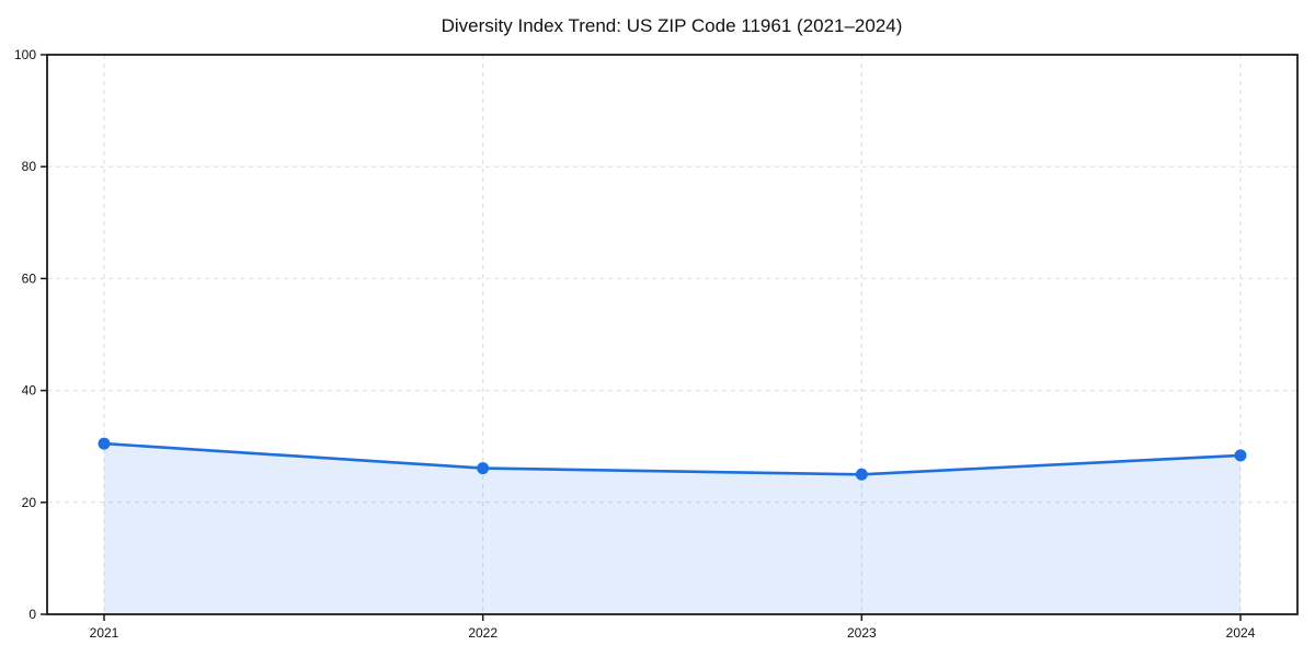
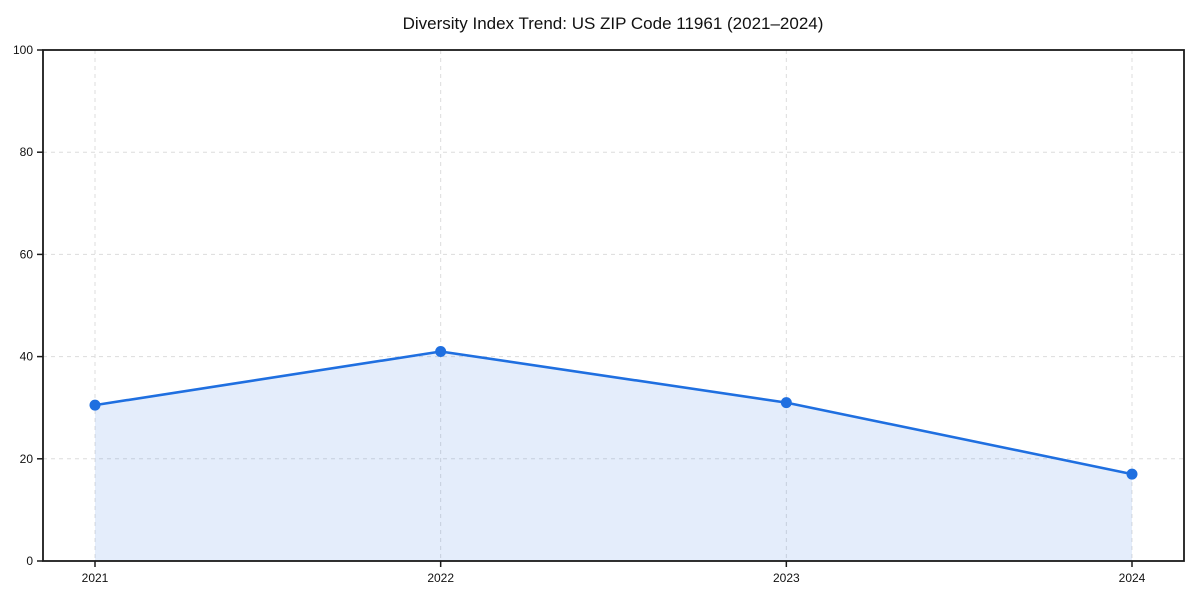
2022: 26 -> 41
2023: 25 -> 31
2024: 28 -> 17
